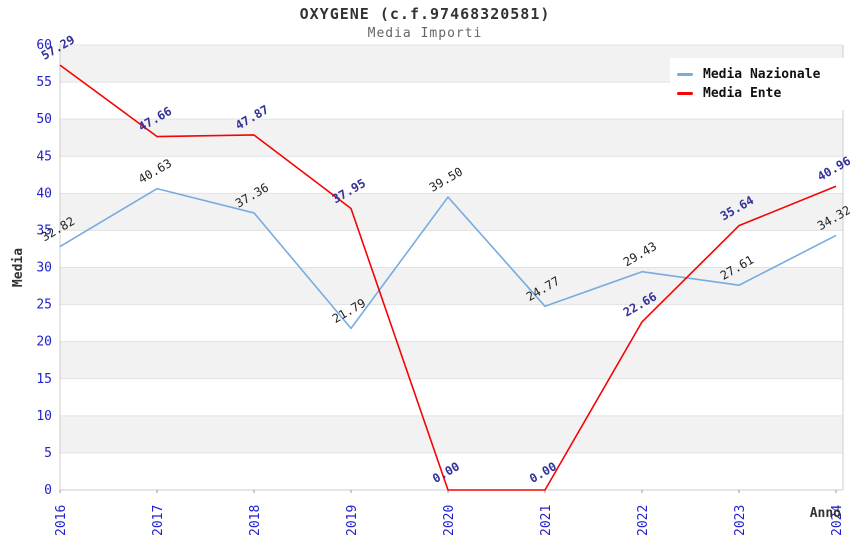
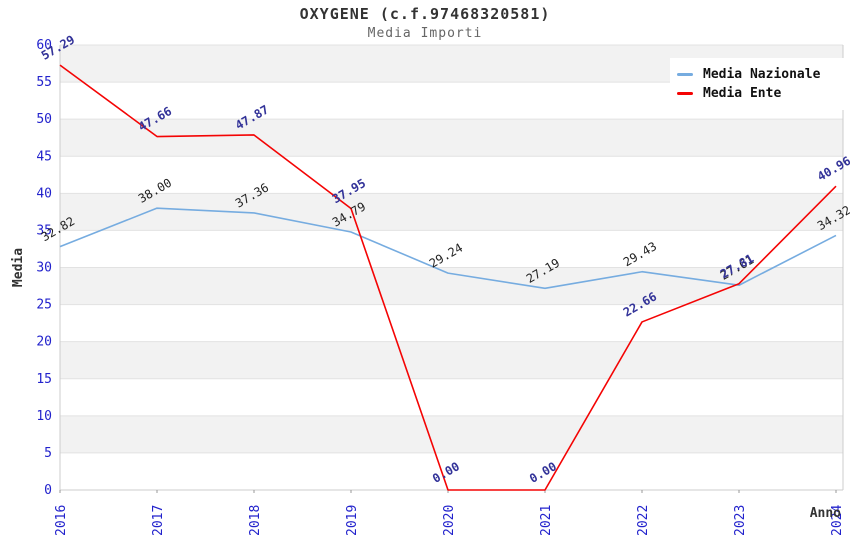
Media Nazionale/2017: 40.63 -> 38.00
Media Nazionale/2019: 21.79 -> 34.79
Media Nazionale/2020: 39.50 -> 29.24
Media Nazionale/2021: 24.77 -> 27.19
Media Ente/2023: 35.64 -> 27.81
